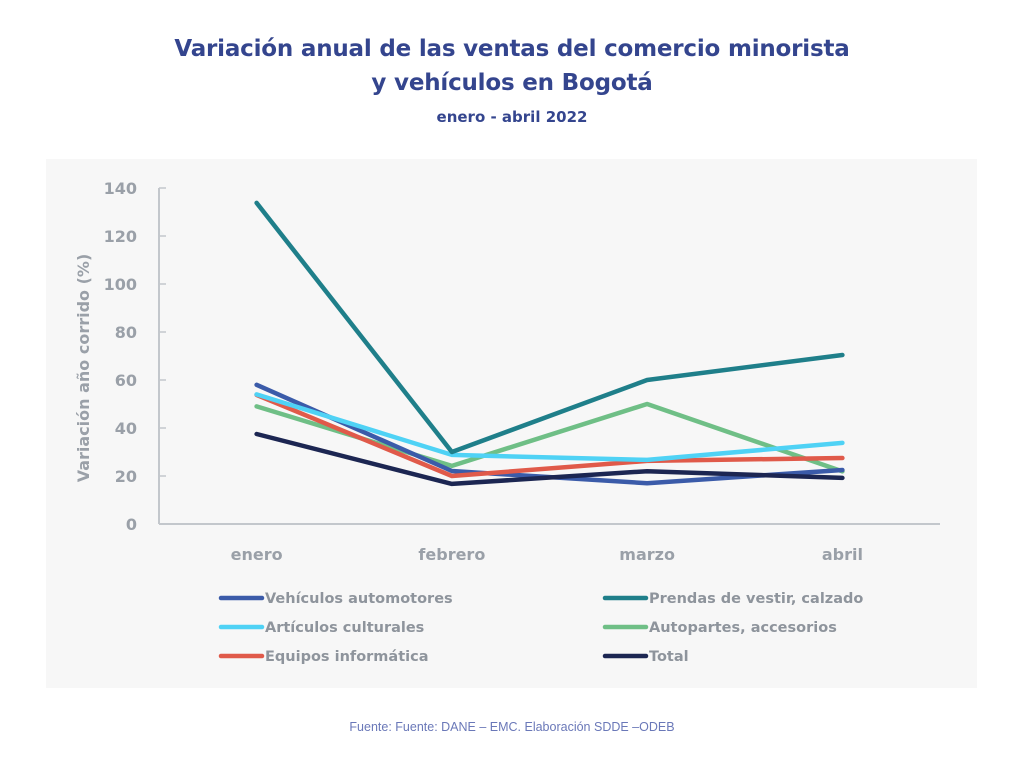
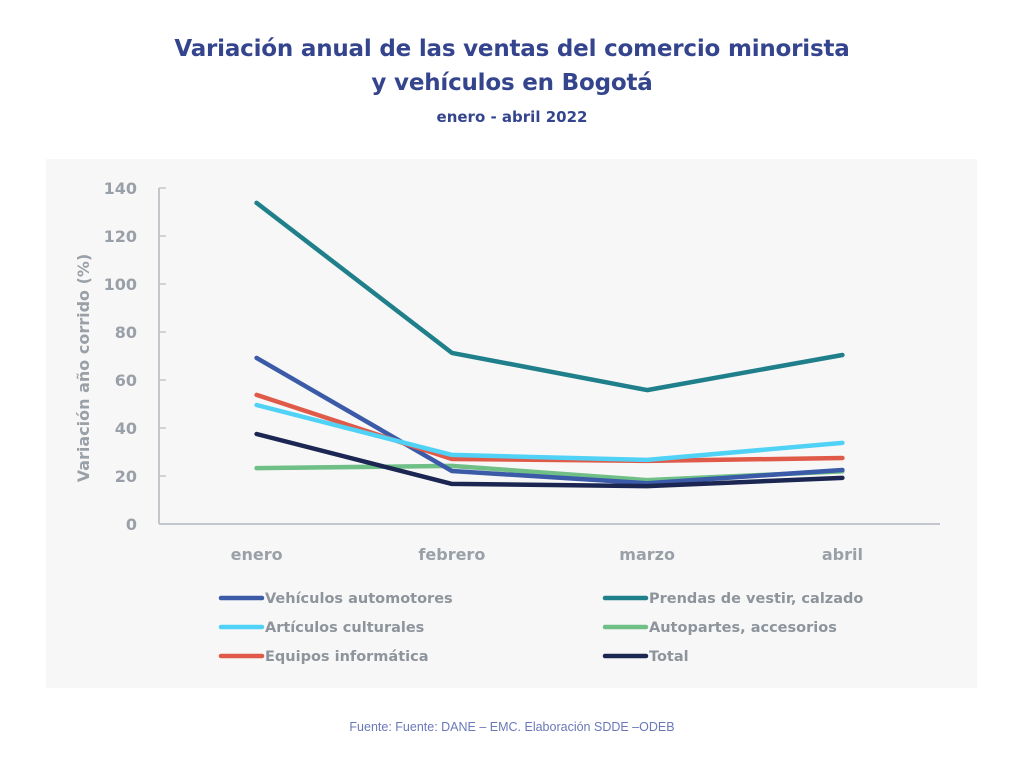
Vehículos automotores/enero: 58 -> 69
Artículos culturales/enero: 54 -> 50
Autopartes, accesorios/enero: 49 -> 23
Prendas de vestir, calzado/febrero: 30 -> 71
Equipos informática/febrero: 20 -> 27
Prendas de vestir, calzado/marzo: 60 -> 56
Autopartes, accesorios/marzo: 50 -> 18
Total/marzo: 22 -> 16
